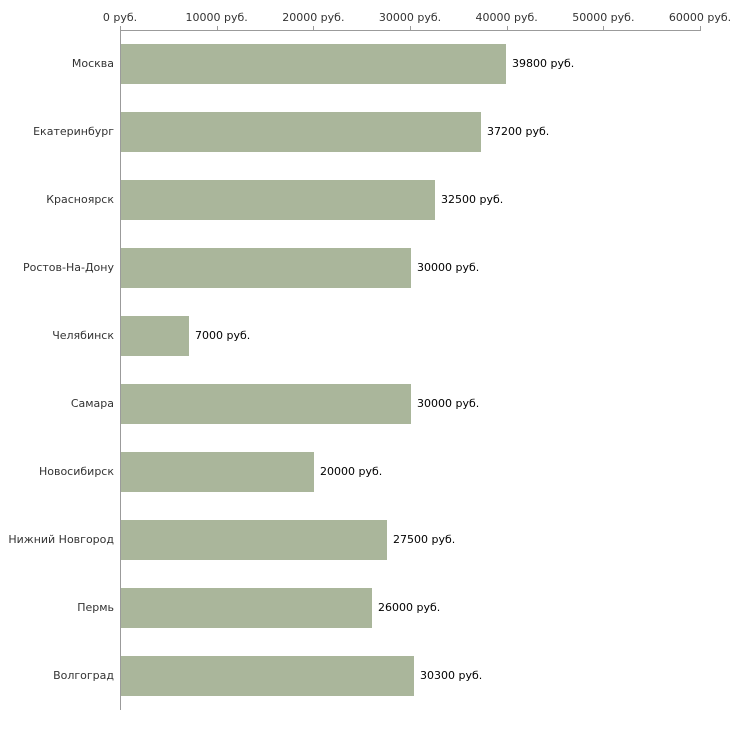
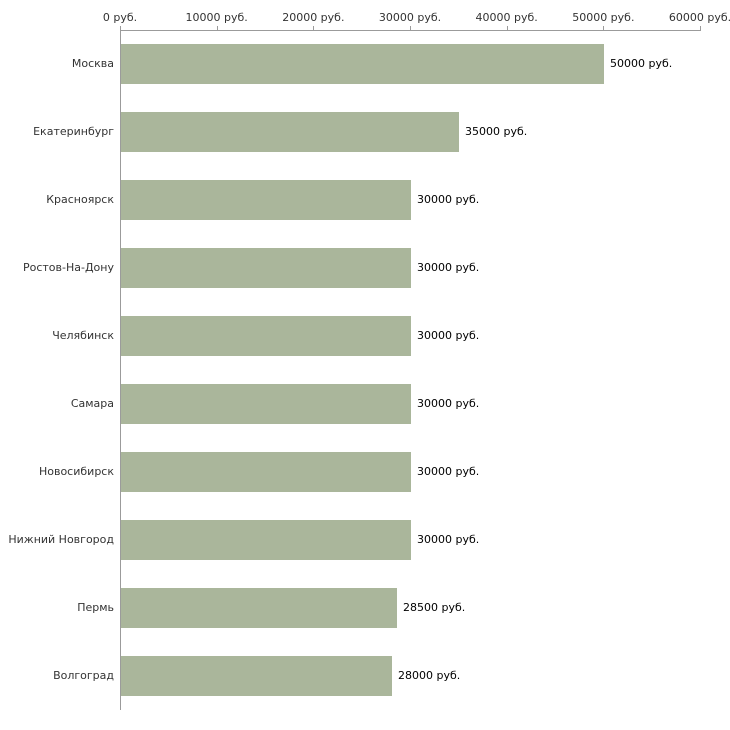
Москва: 39800 -> 50000
Екатеринбург: 37200 -> 35000
Красноярск: 32500 -> 30000
Челябинск: 7000 -> 30000
Новосибирск: 20000 -> 30000
Нижний Новгород: 27500 -> 30000
Пермь: 26000 -> 28500
Волгоград: 30300 -> 28000
